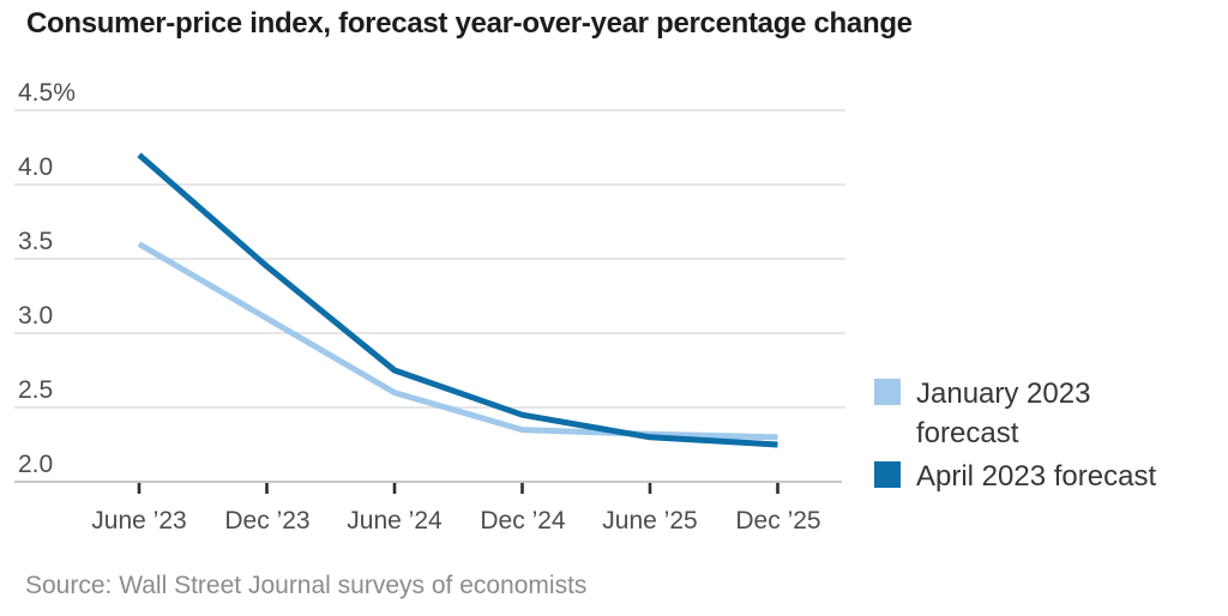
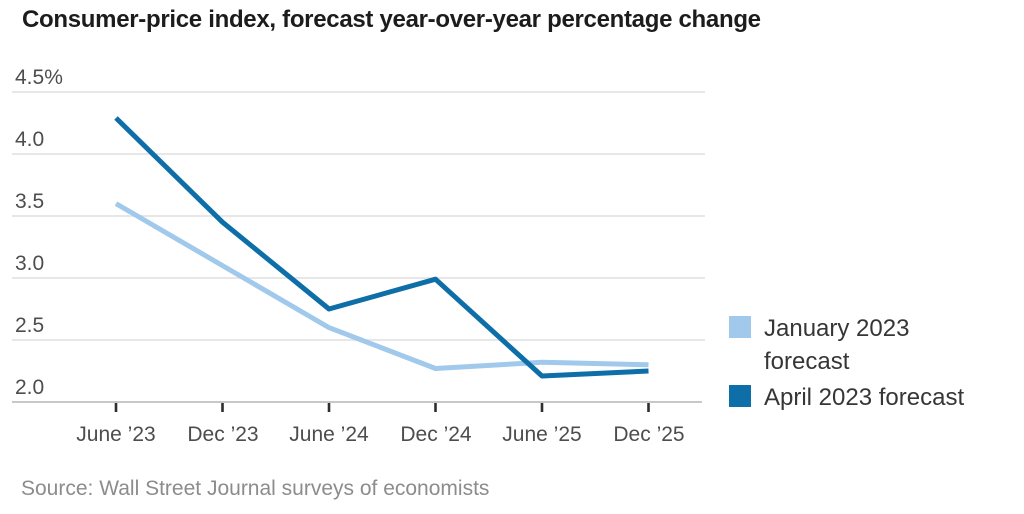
April 2023 forecast/June ’23: 4.20% -> 4.29%
January 2023 forecast/Dec ’24: 2.35% -> 2.27%
April 2023 forecast/Dec ’24: 2.45% -> 2.99%
April 2023 forecast/June ’25: 2.30% -> 2.21%
